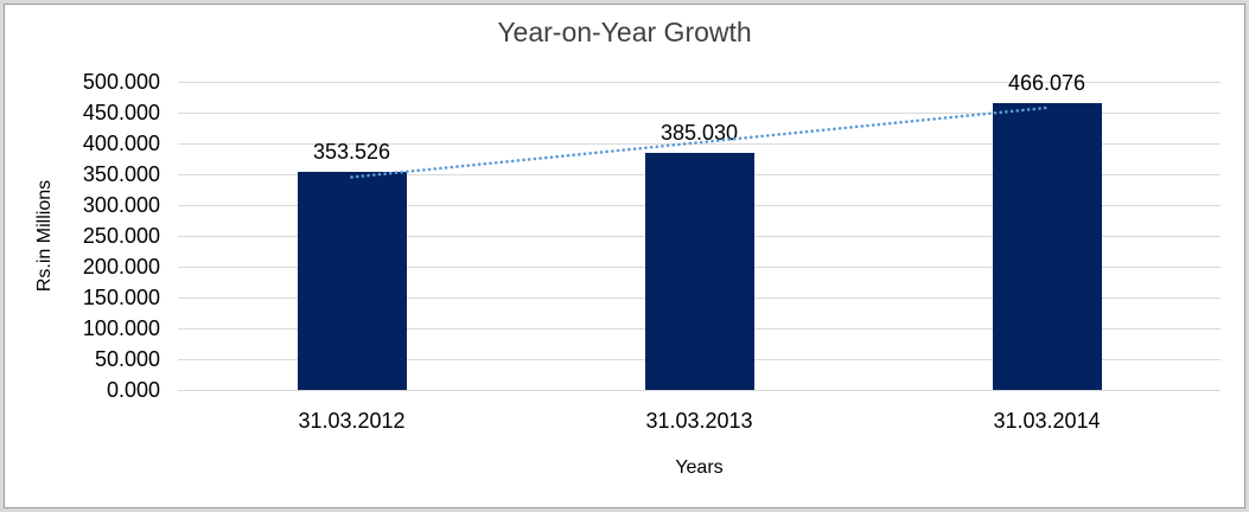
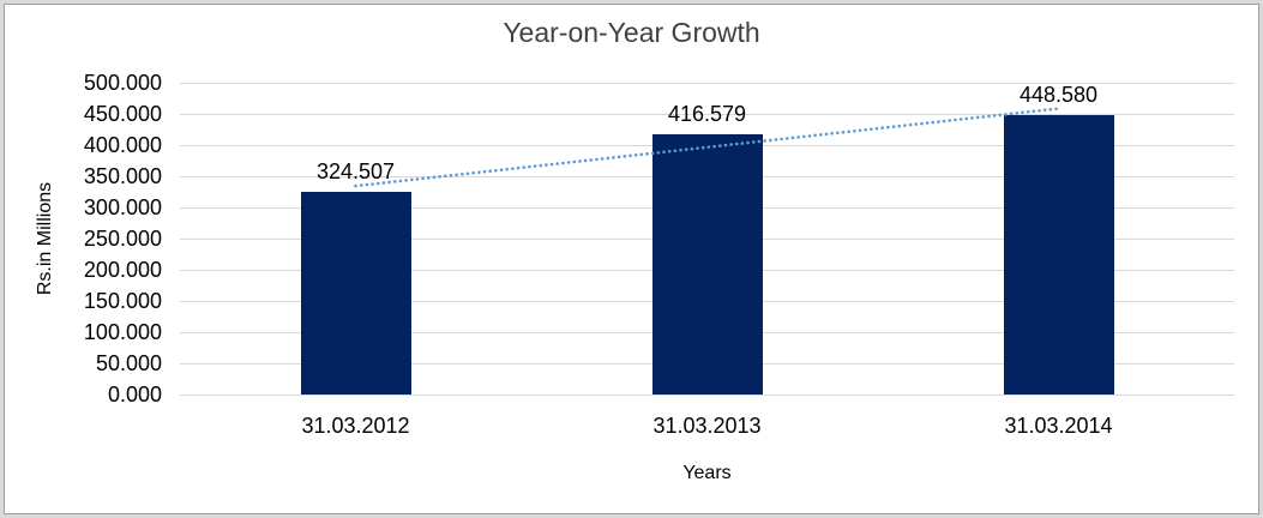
31.03.2012: 353.526 -> 324.507
31.03.2013: 385.030 -> 416.579
31.03.2014: 466.076 -> 448.580
